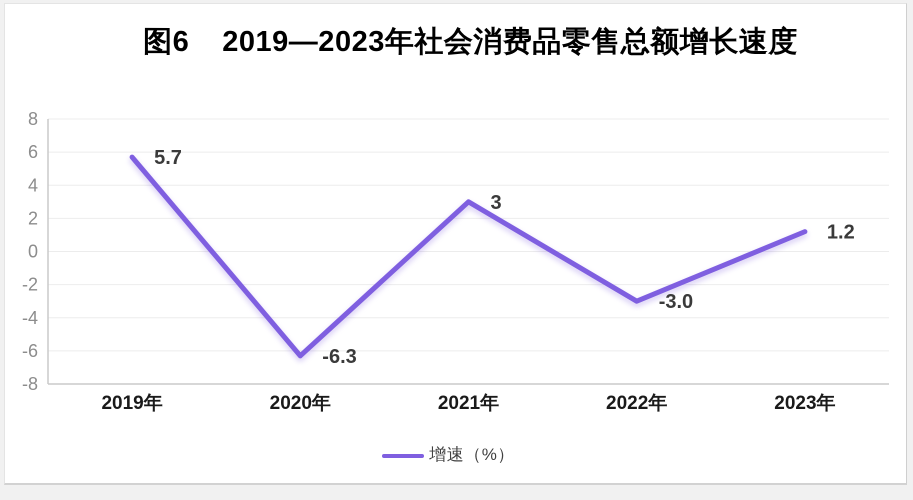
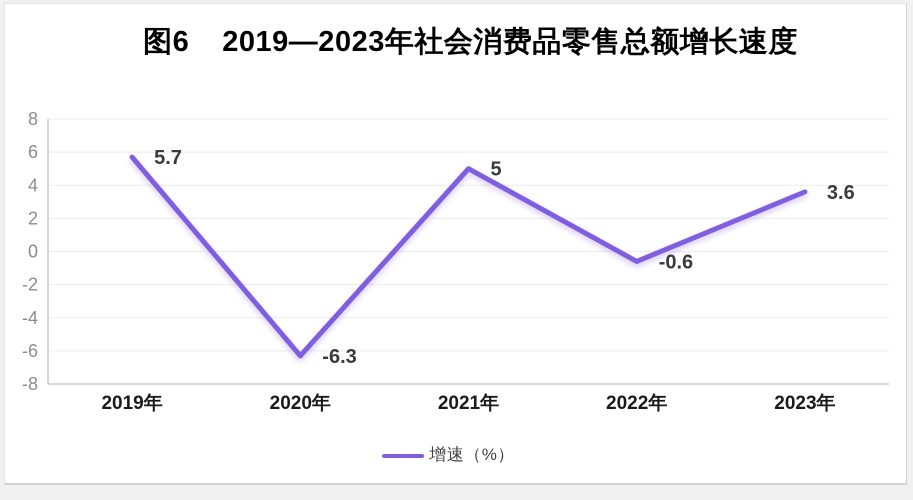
2021年: 3 -> 5
2022年: -3.0 -> -0.6
2023年: 1.2 -> 3.6
